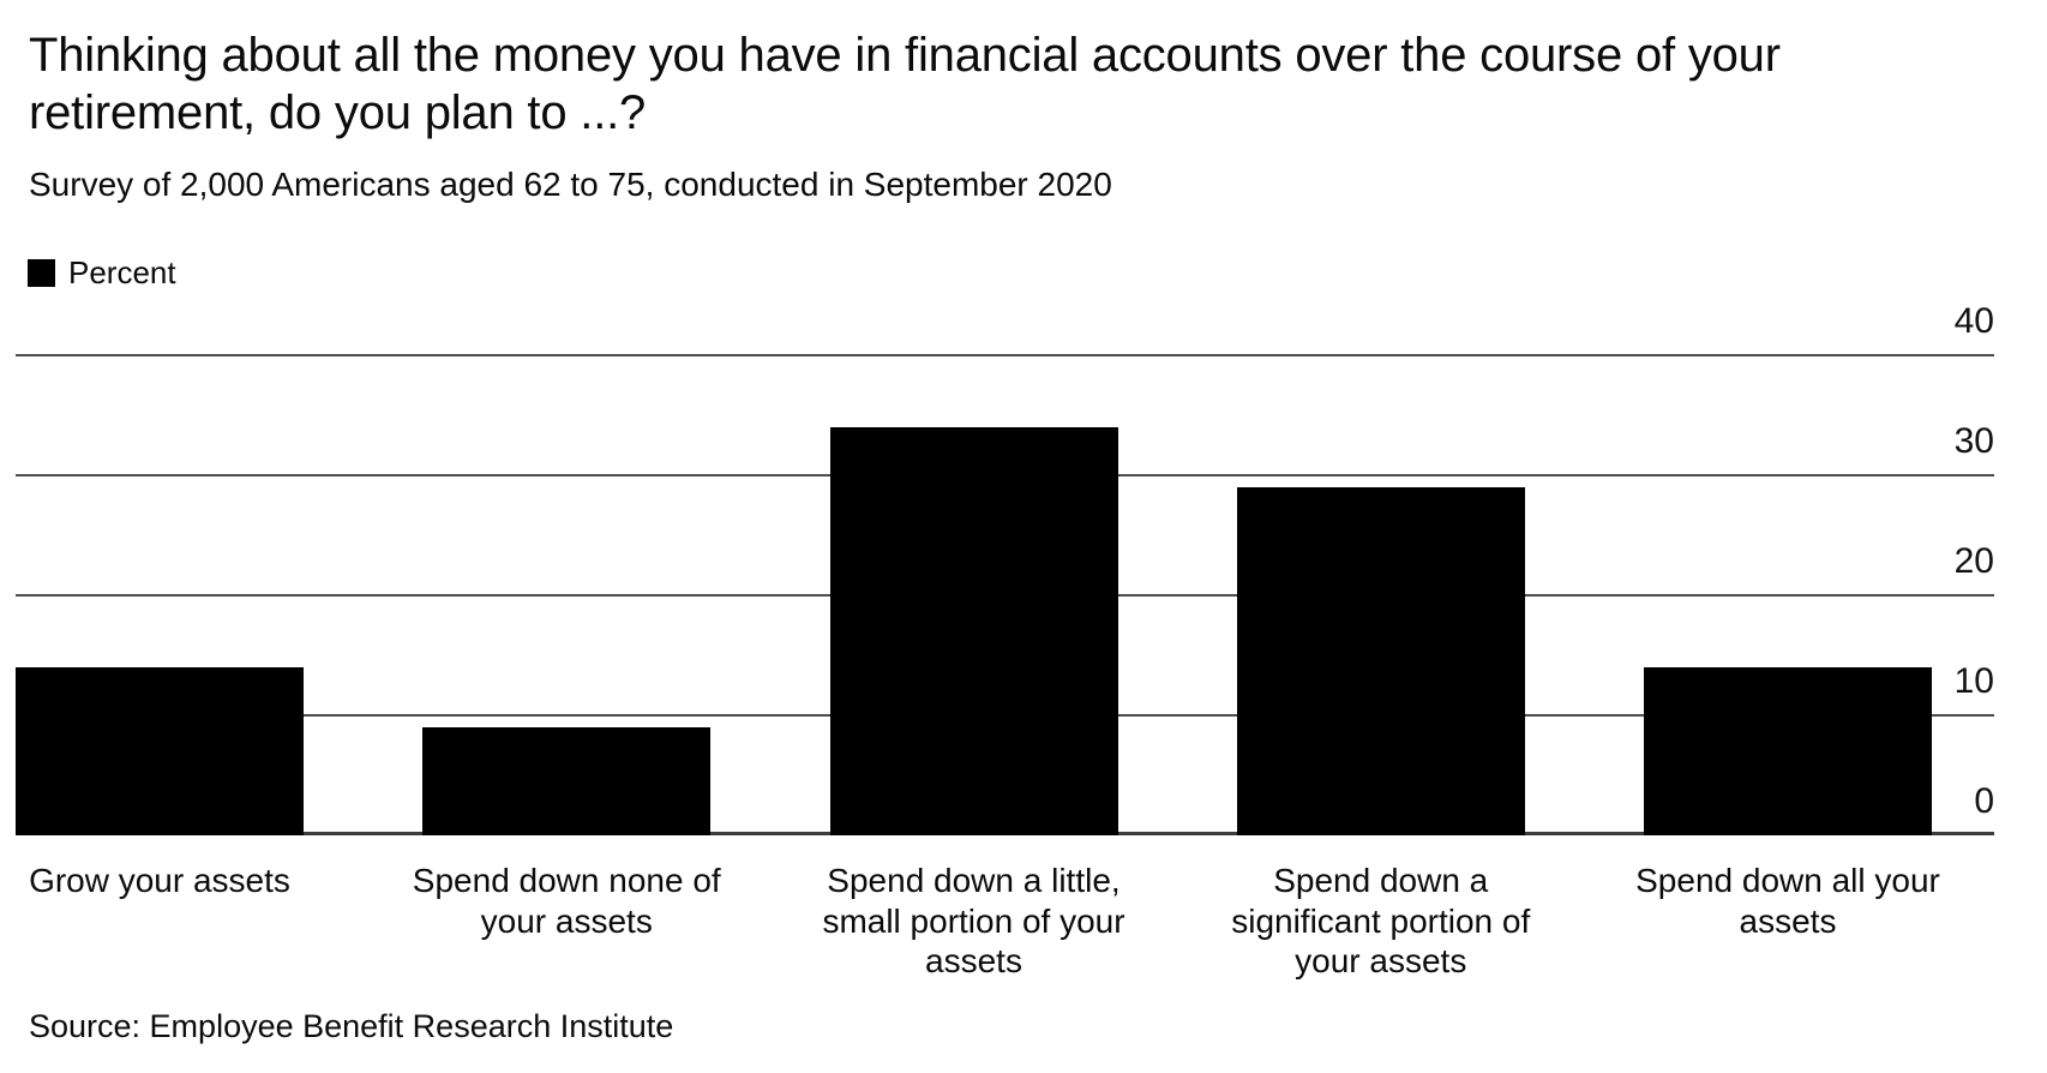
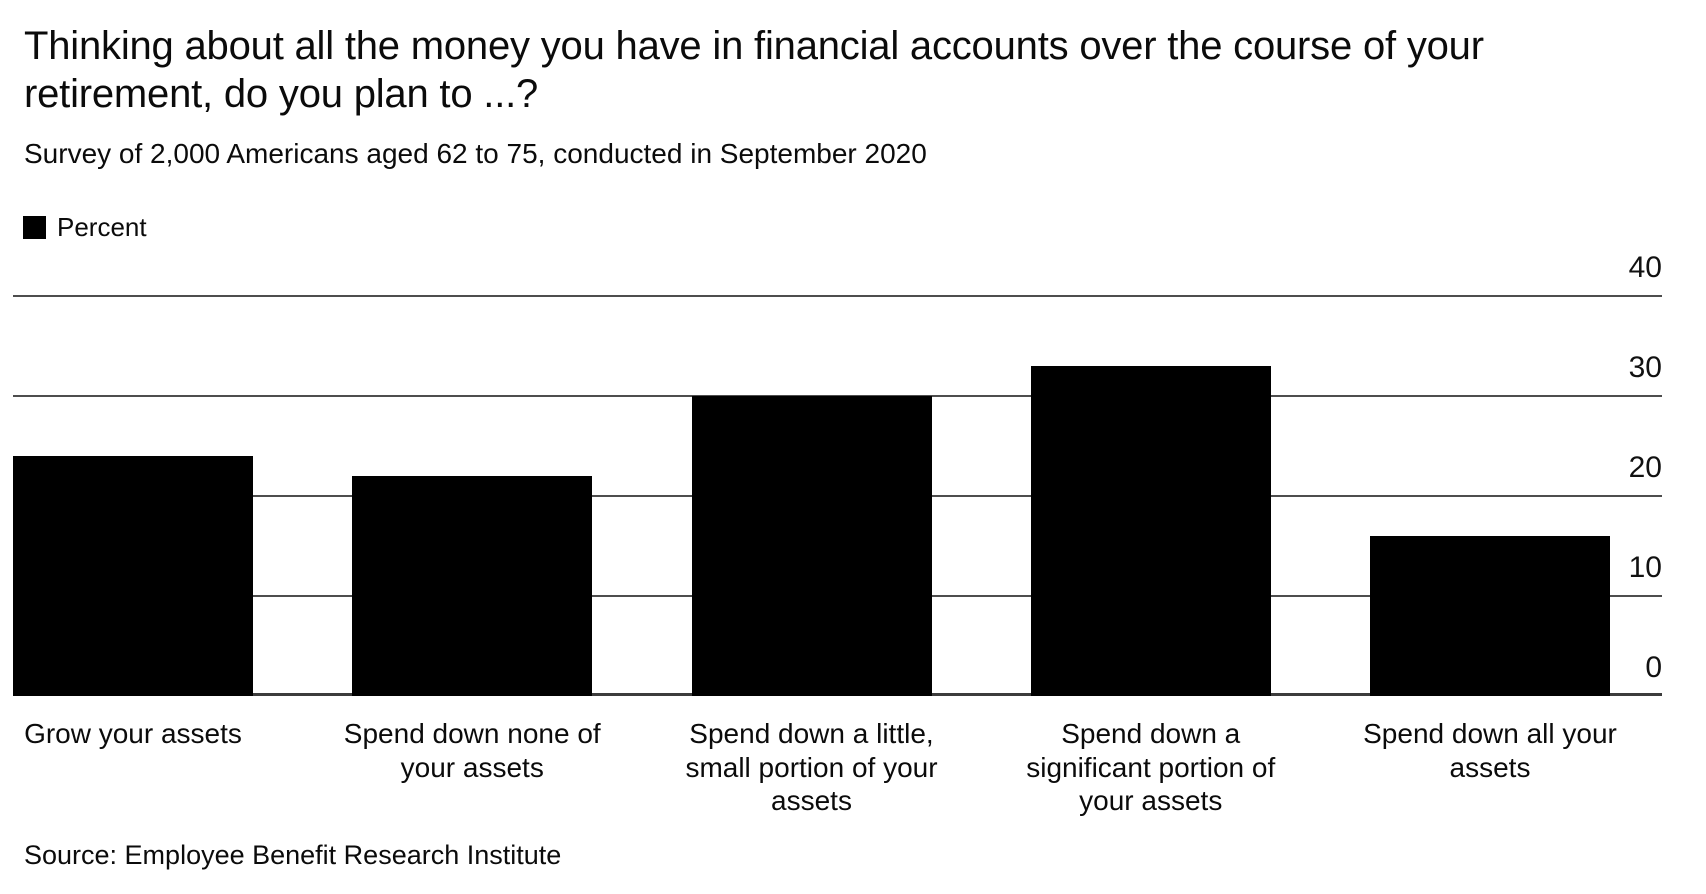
Grow your assets: 14 -> 24
Spend down none of your assets: 9 -> 22
Spend down a little, small portion of your assets: 34 -> 30
Spend down a significant portion of your assets: 29 -> 33
Spend down all your assets: 14 -> 16
